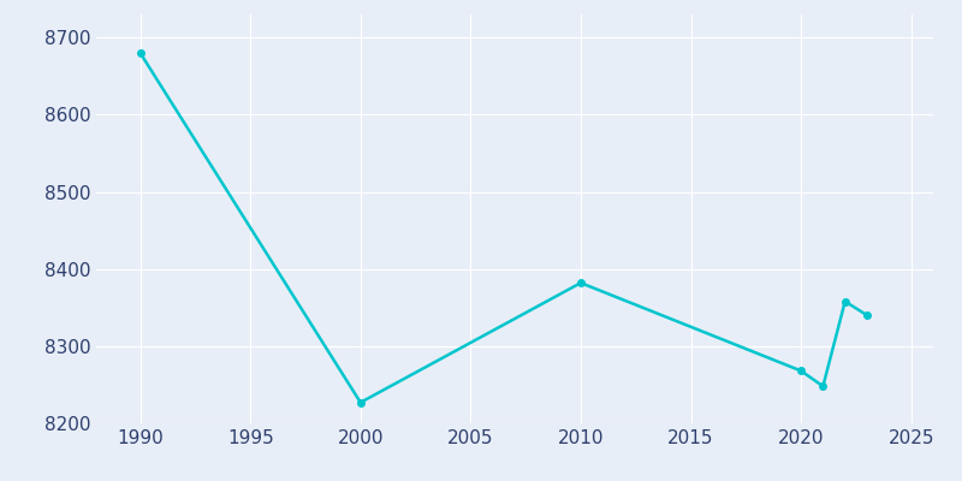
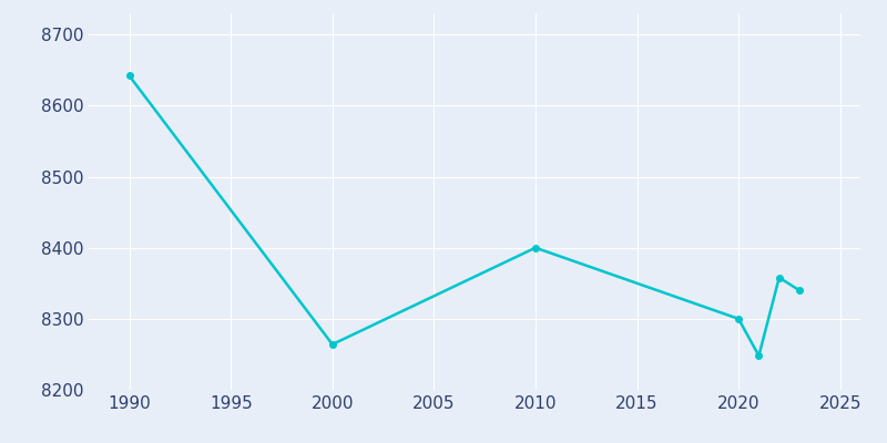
1990: 8680 -> 8642
2000: 8227 -> 8264
2010: 8382 -> 8400
2020: 8268 -> 8300
